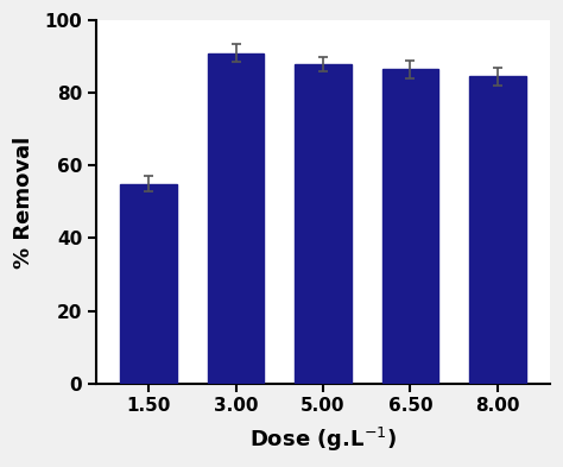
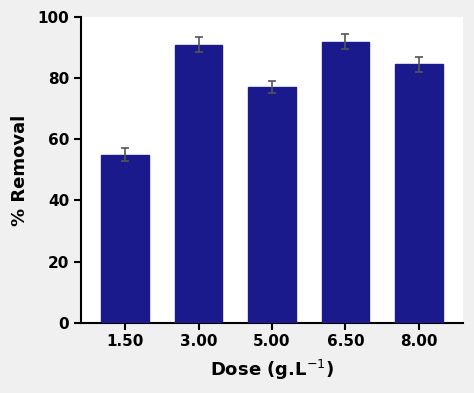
5.00: 88.0 -> 77.0
6.50: 86.5 -> 92.0
